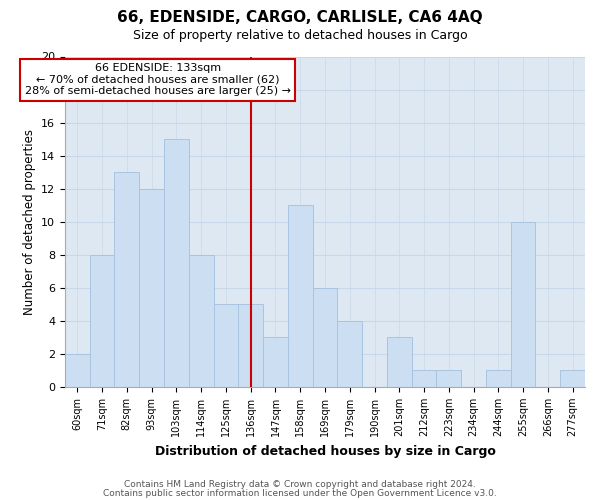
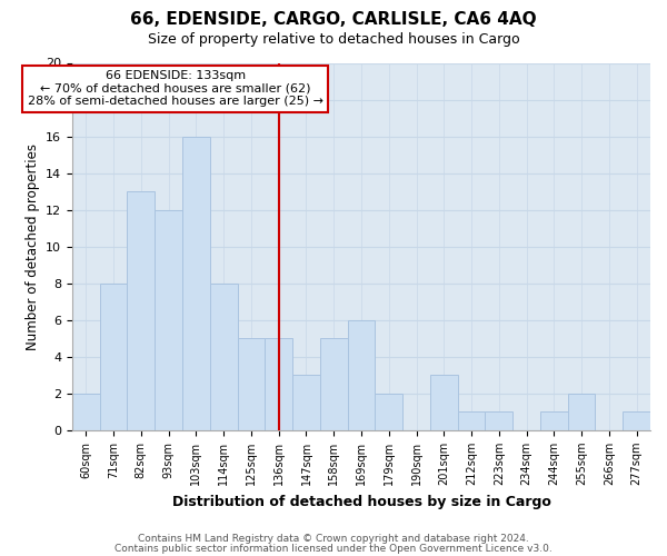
103sqm: 15 -> 16
158sqm: 11 -> 5
179sqm: 4 -> 2
255sqm: 10 -> 2
